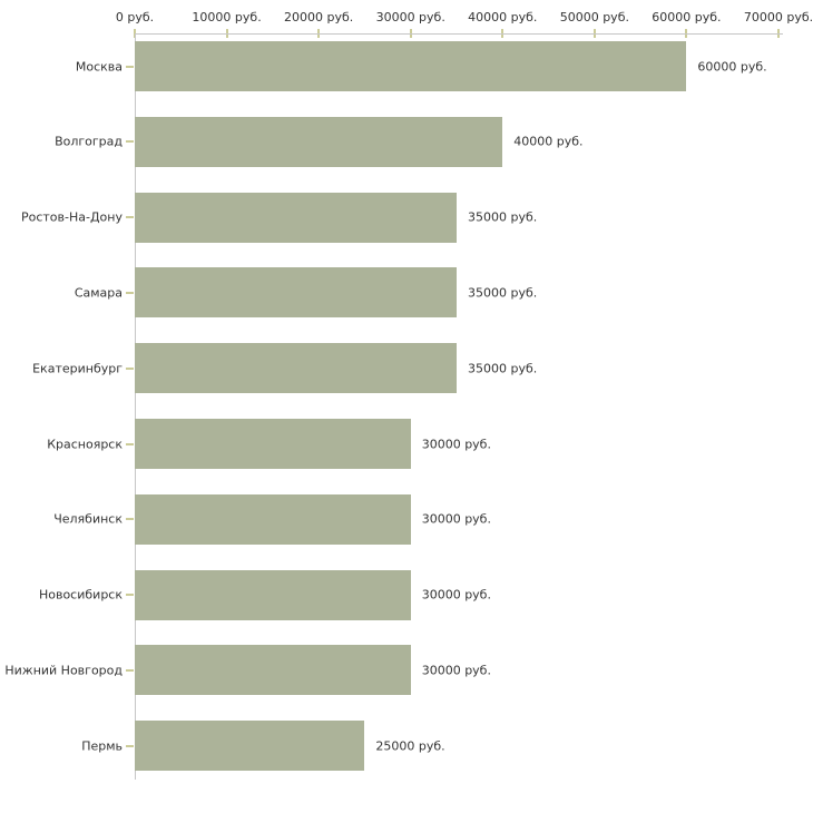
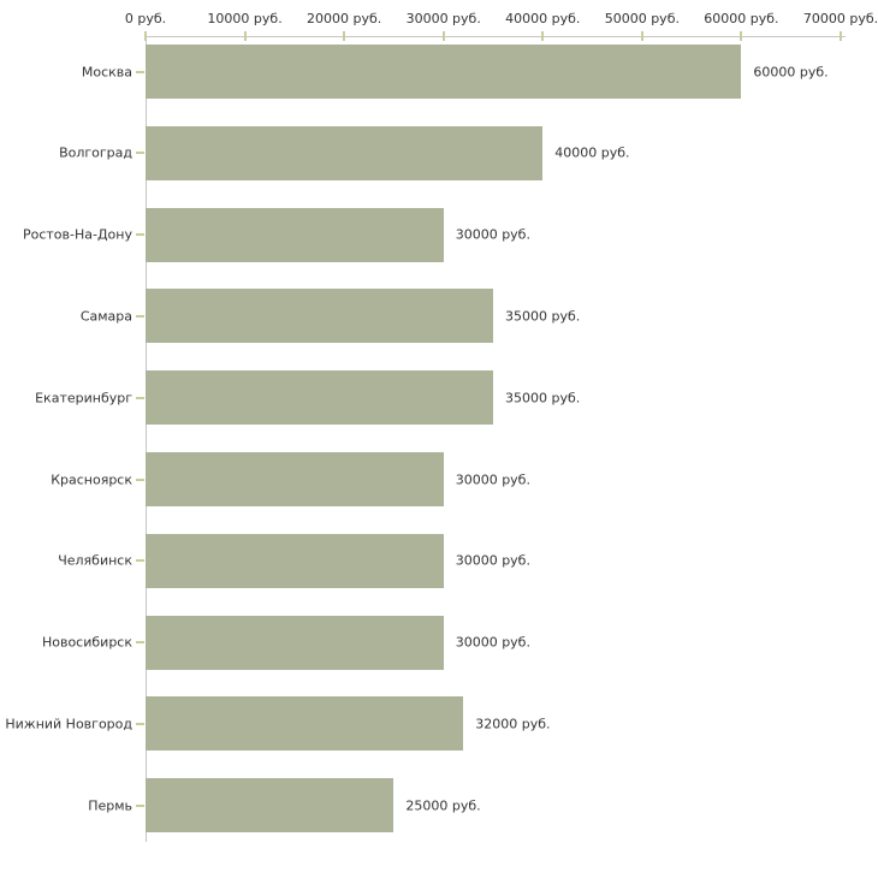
Ростов-На-Дону: 35000 -> 30000
Нижний Новгород: 30000 -> 32000
